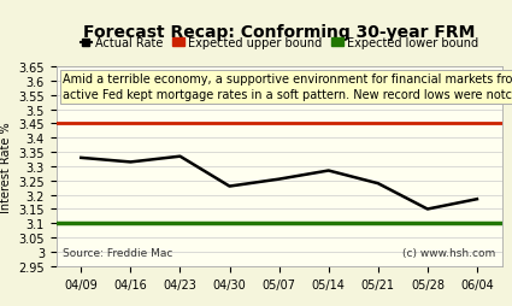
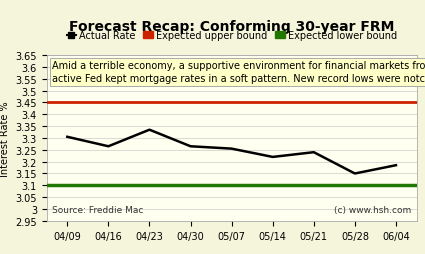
04/09: 3.330 -> 3.305
04/16: 3.315 -> 3.265
04/30: 3.230 -> 3.265
05/14: 3.285 -> 3.220
